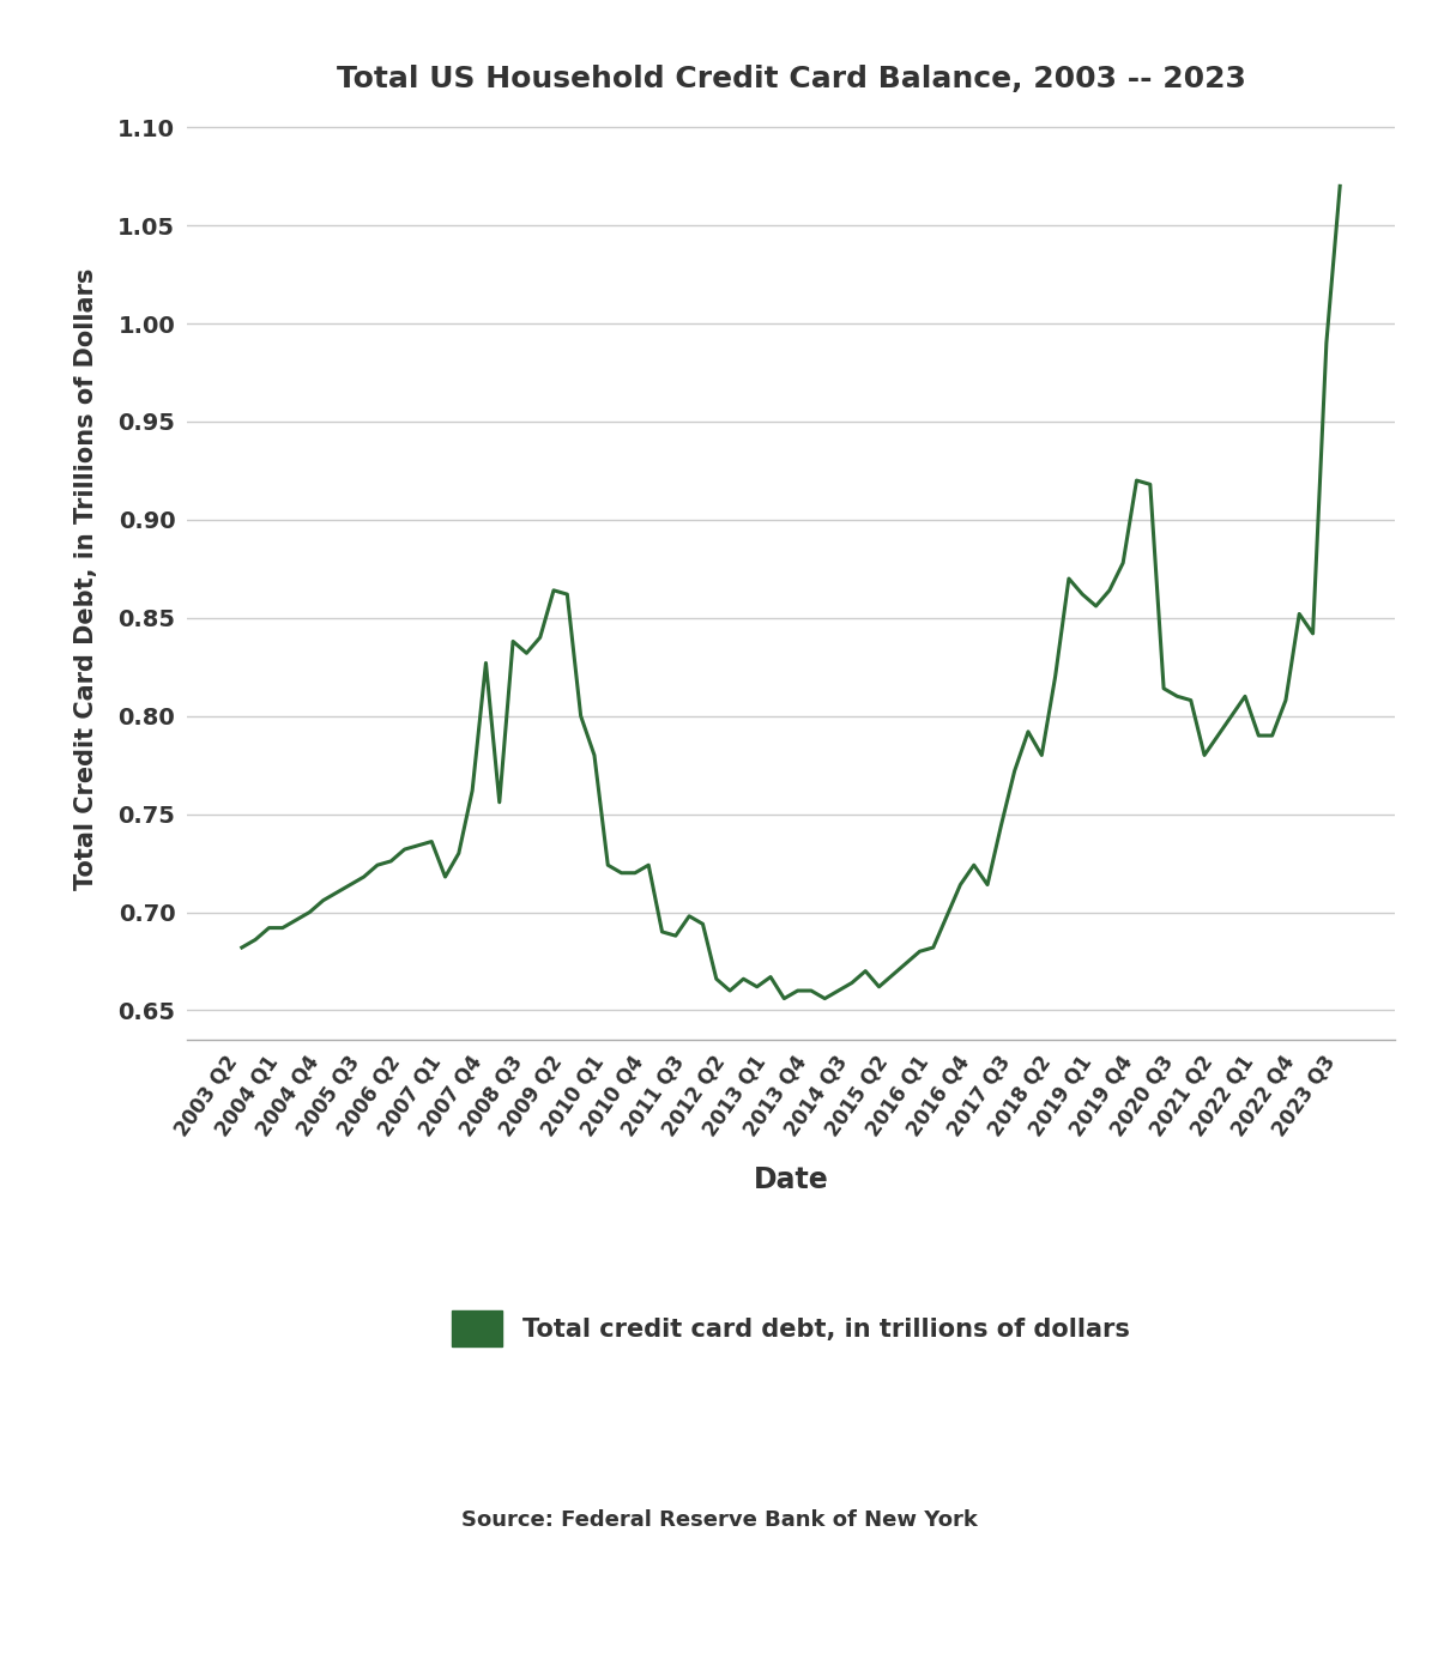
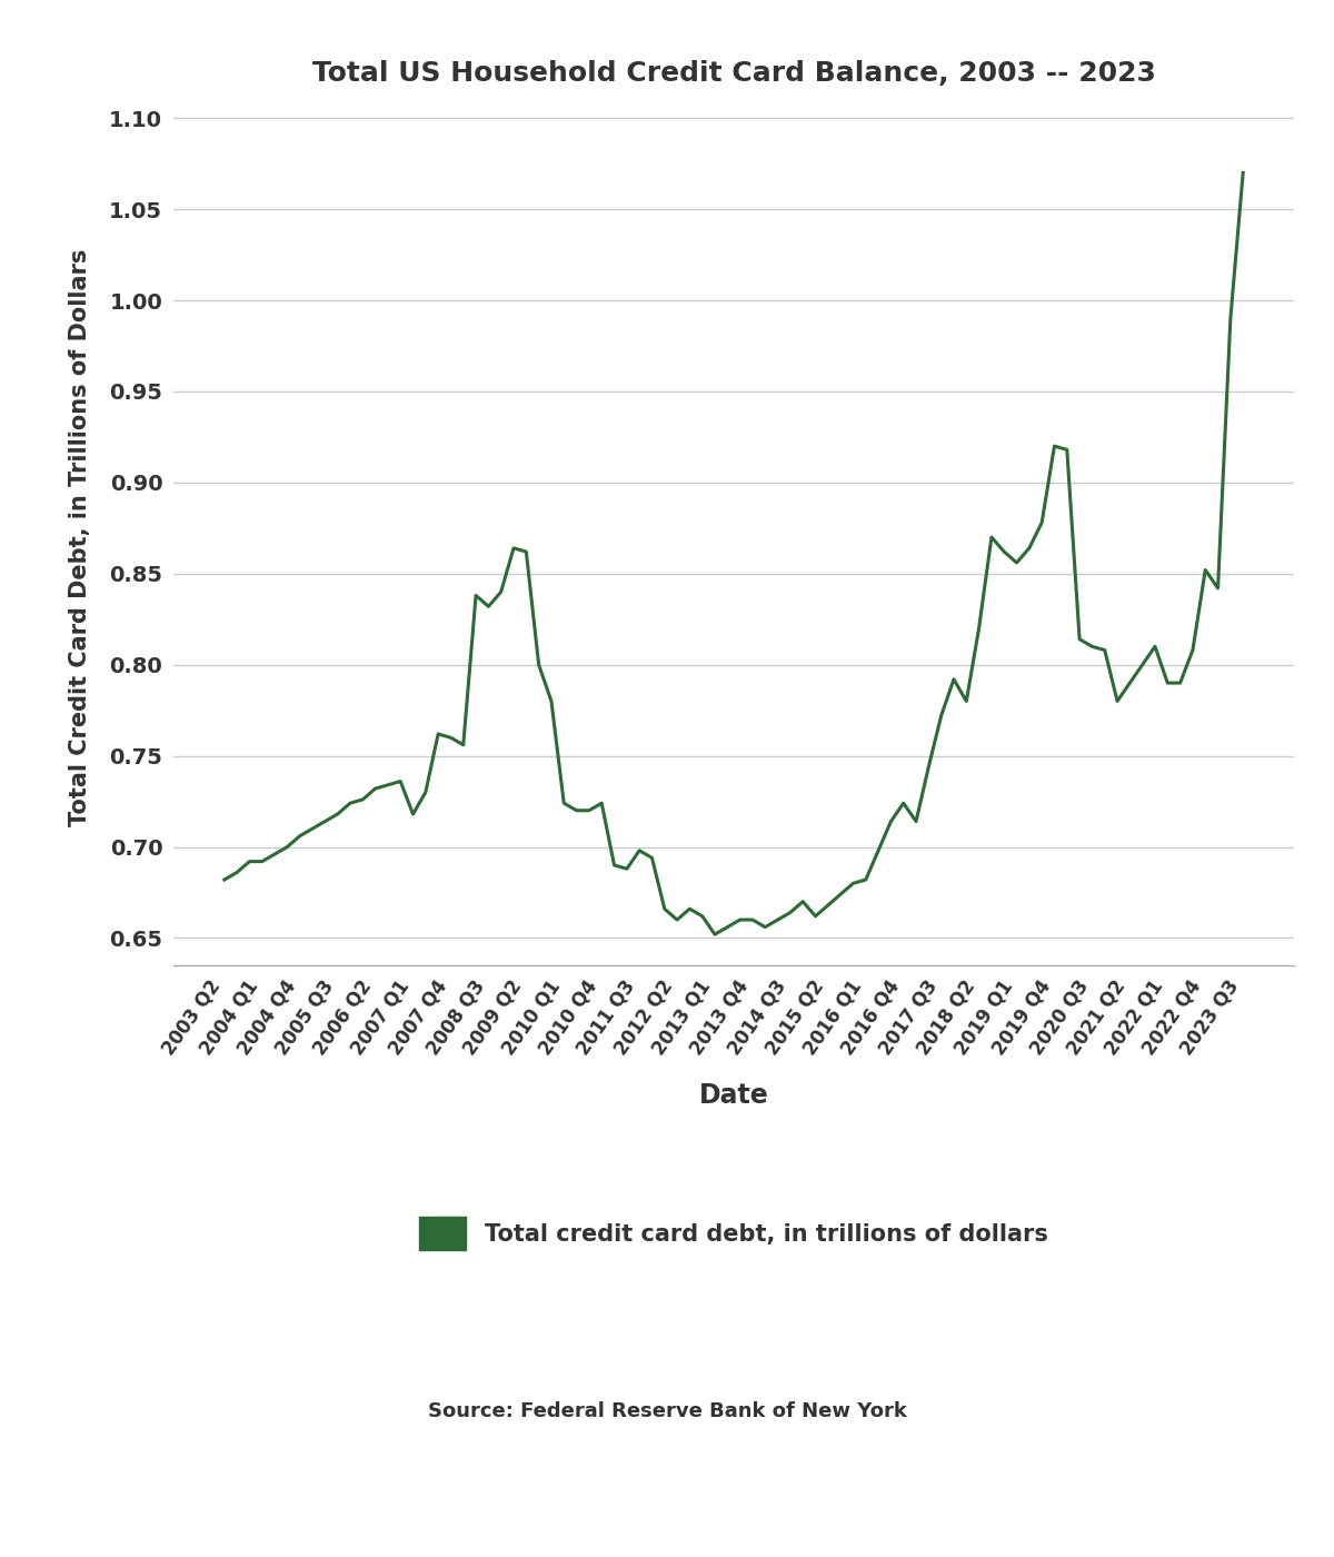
2007 Q4: 0.827 -> 0.760
2013 Q1: 0.667 -> 0.652
